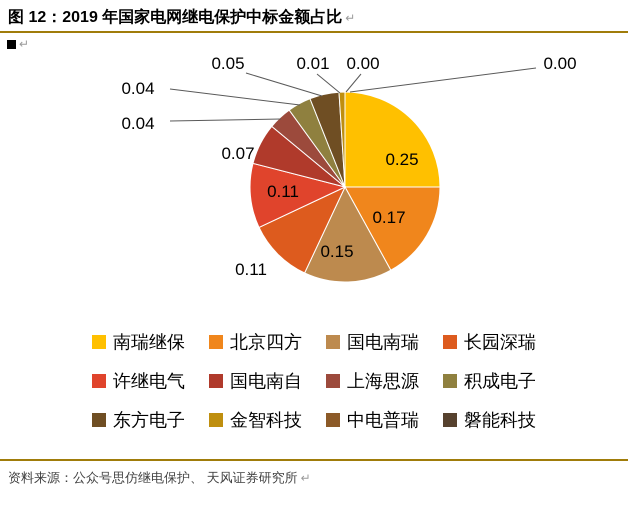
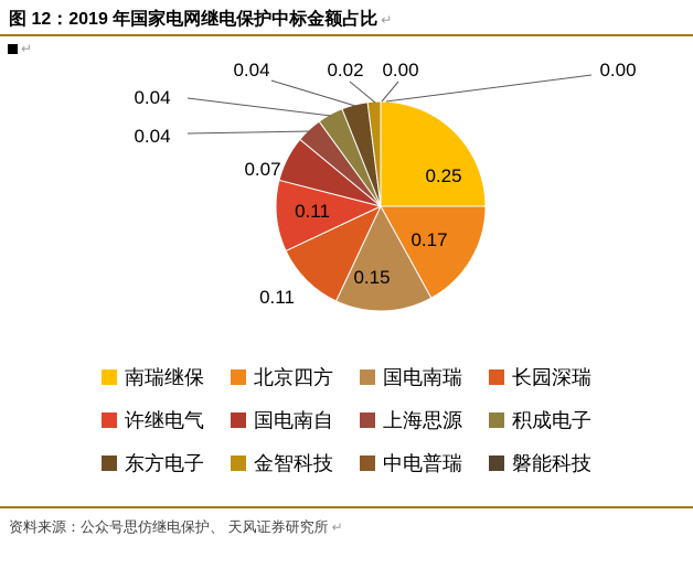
东方电子: 0.05 -> 0.04
金智科技: 0.01 -> 0.02
